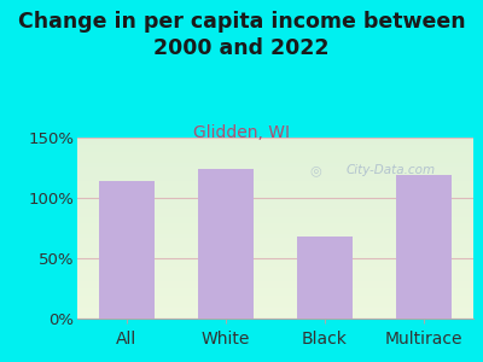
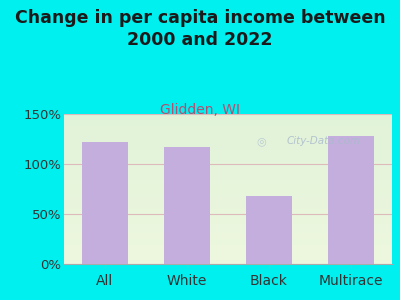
All: 114% -> 122%
White: 124% -> 117%
Multirace: 119% -> 128%
